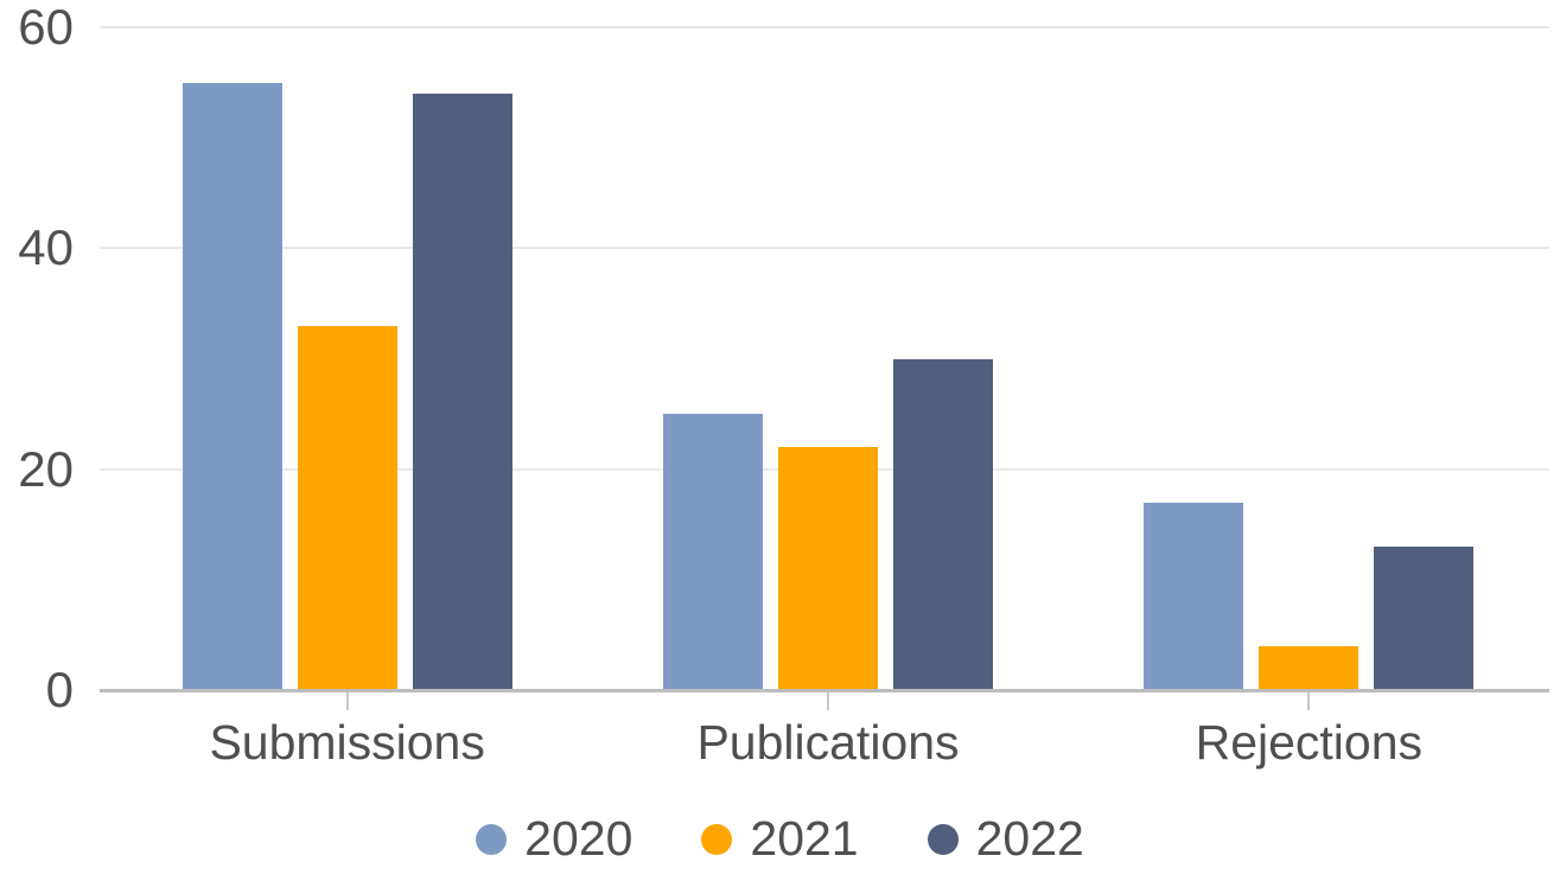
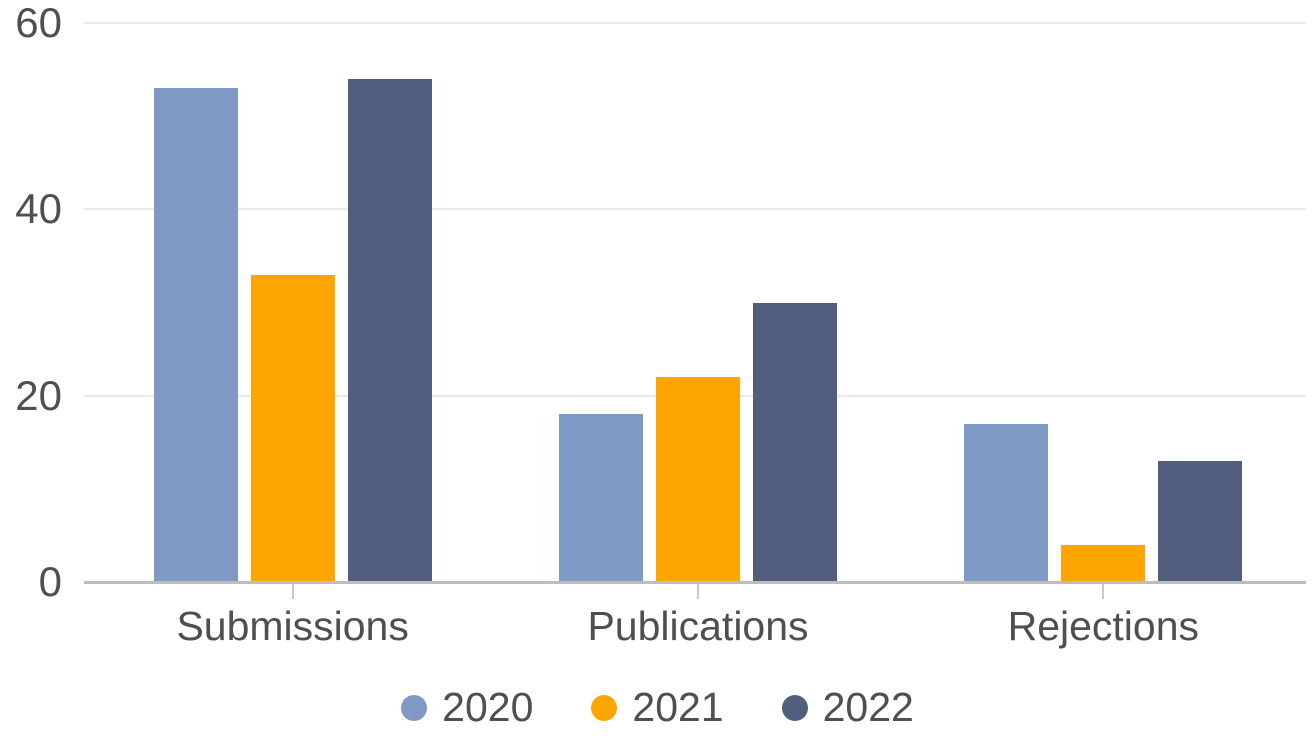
2020/Submissions: 55 -> 53
2020/Publications: 25 -> 18
